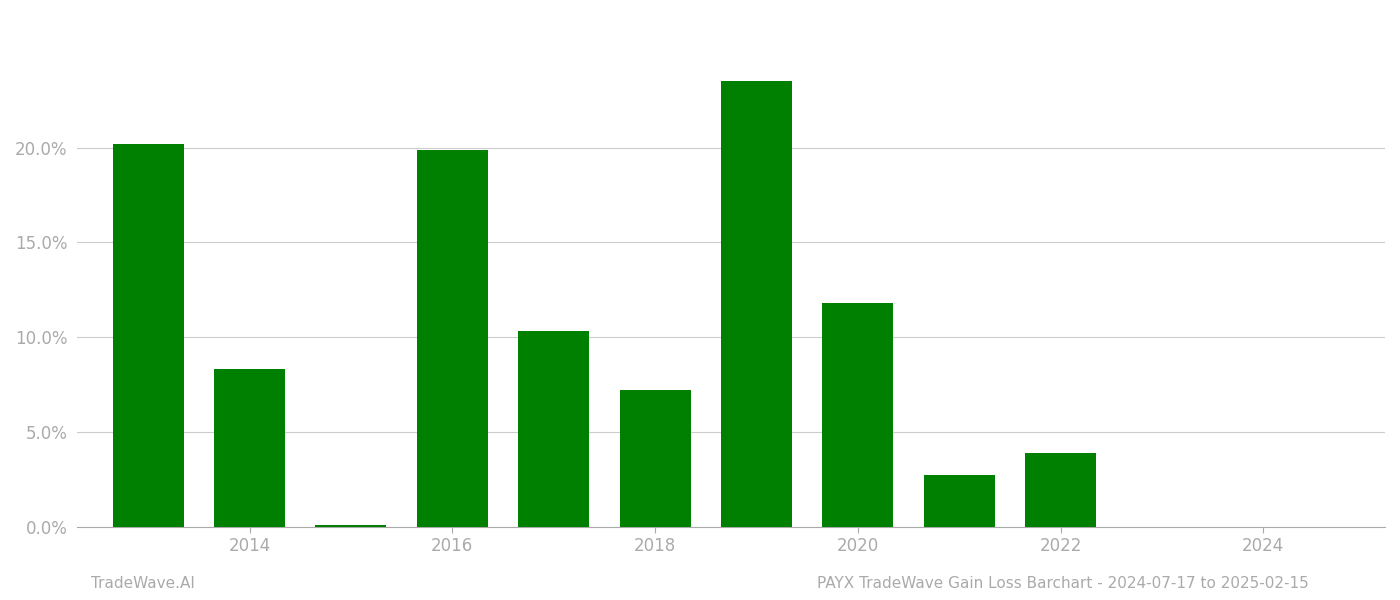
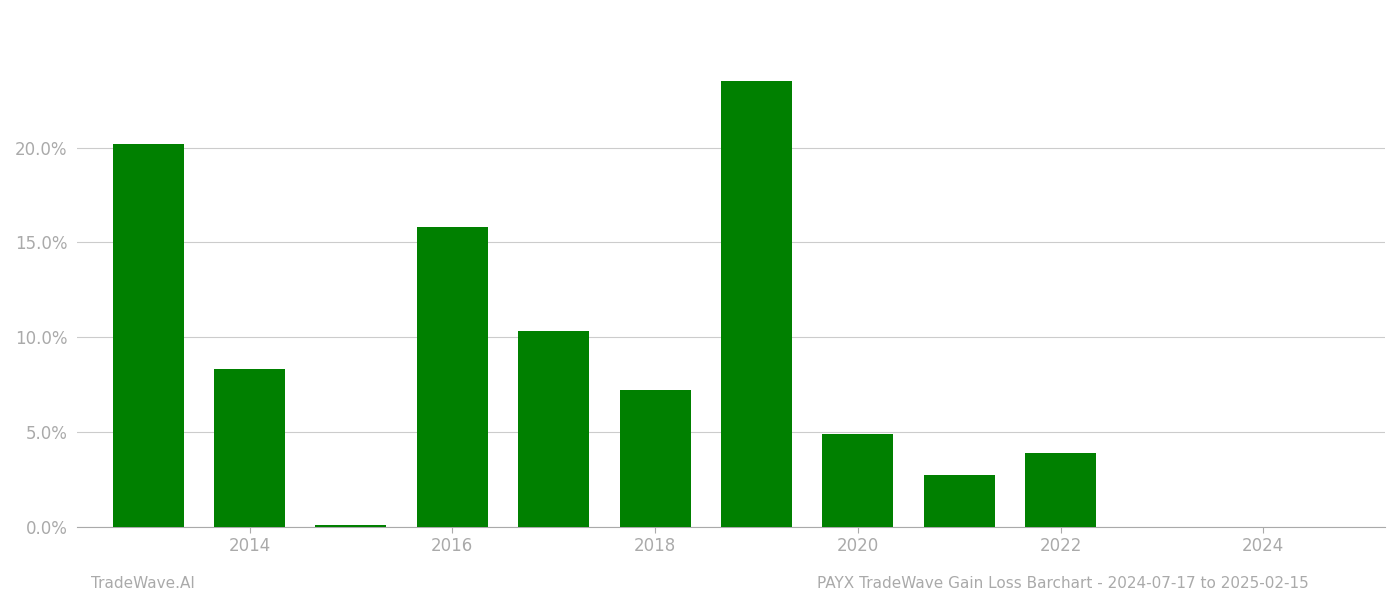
2016: 19.9% -> 15.8%
2020: 11.8% -> 4.9%
